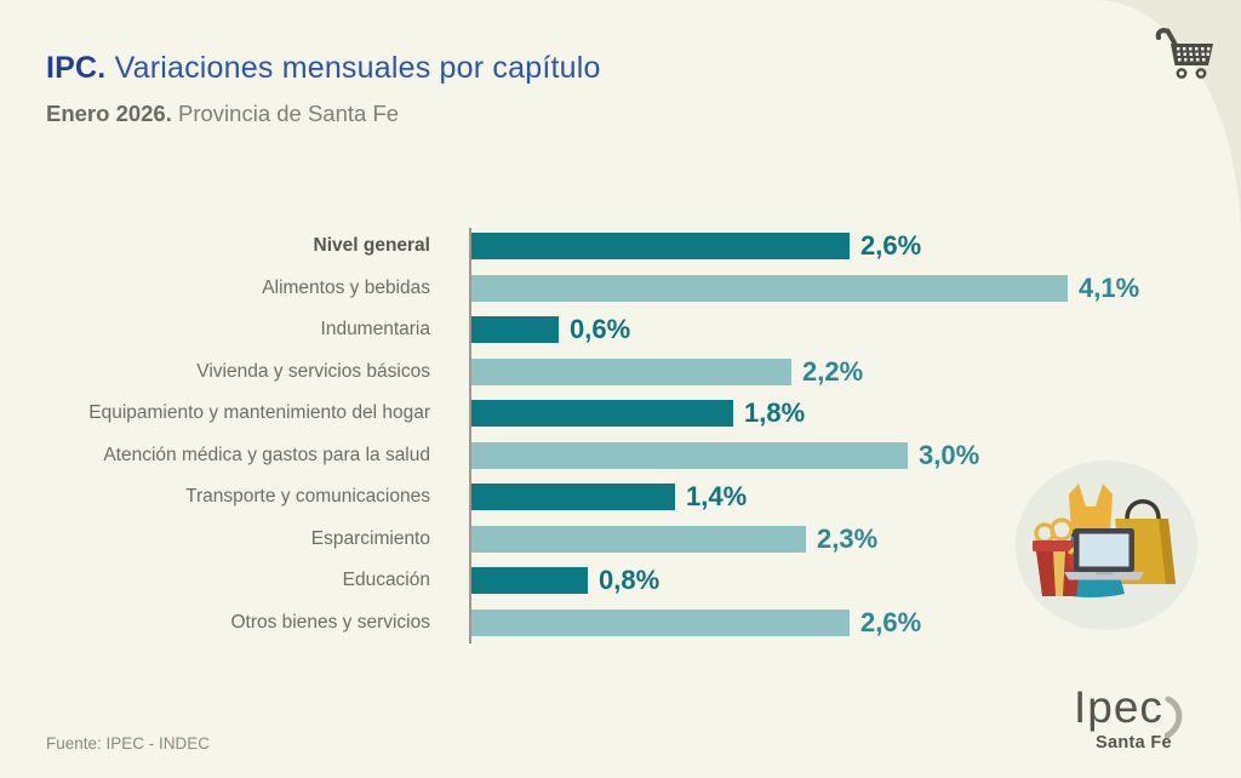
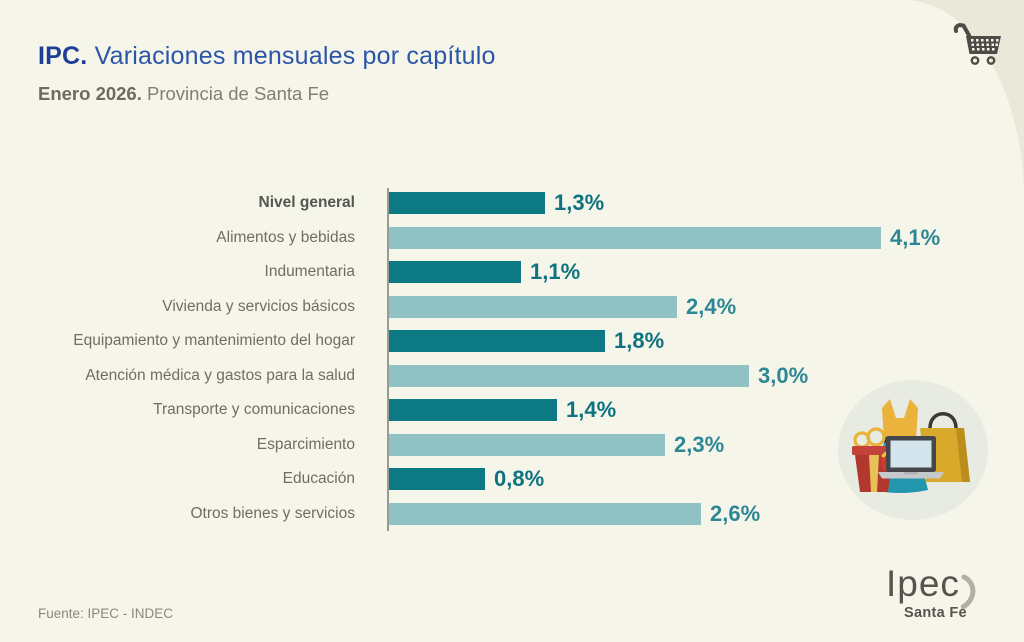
Nivel general: 2,6% -> 1,3%
Indumentaria: 0,6% -> 1,1%
Vivienda y servicios básicos: 2,2% -> 2,4%
